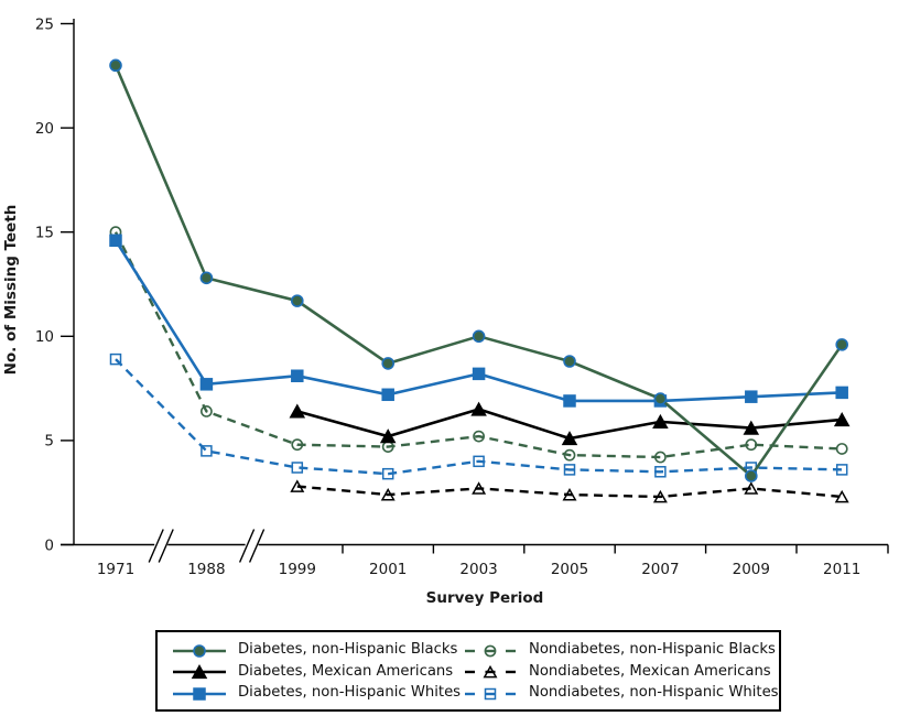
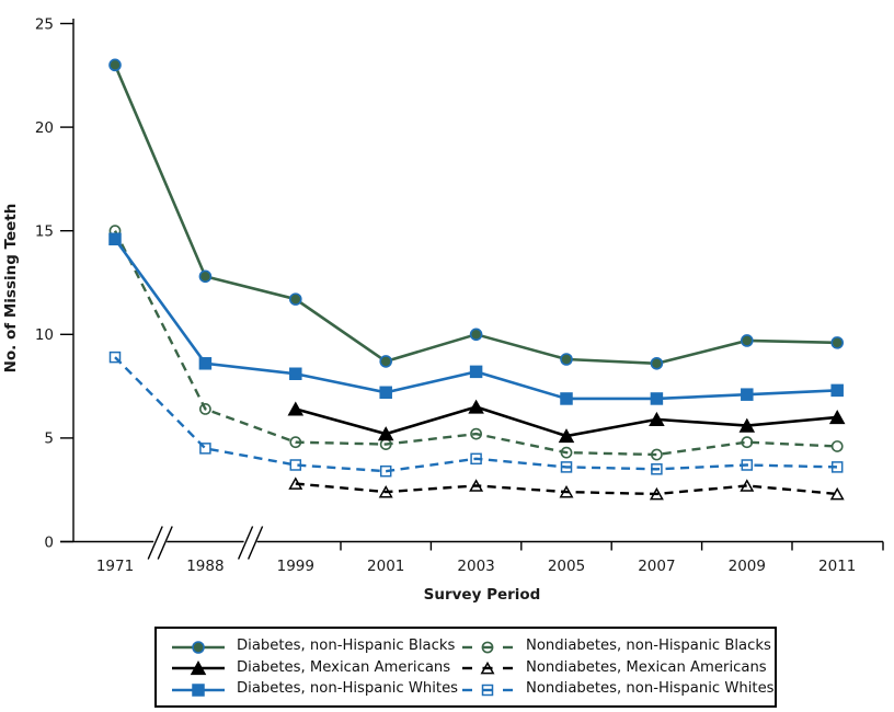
Diabetes, non-Hispanic Whites/1988: 7.7 -> 8.6
Diabetes, non-Hispanic Blacks/2007: 7.0 -> 8.6
Diabetes, non-Hispanic Blacks/2009: 3.3 -> 9.7
